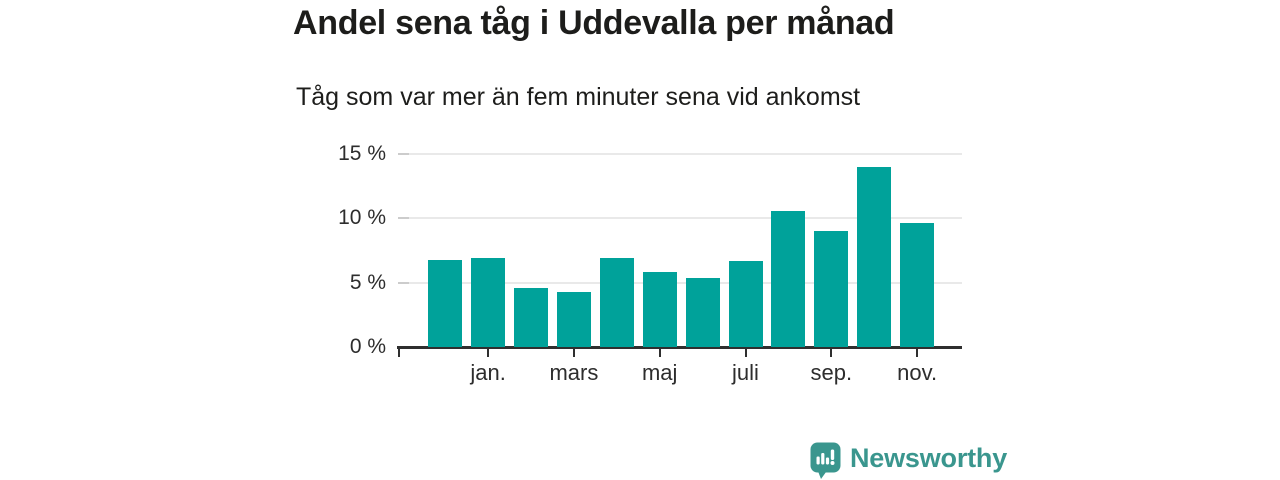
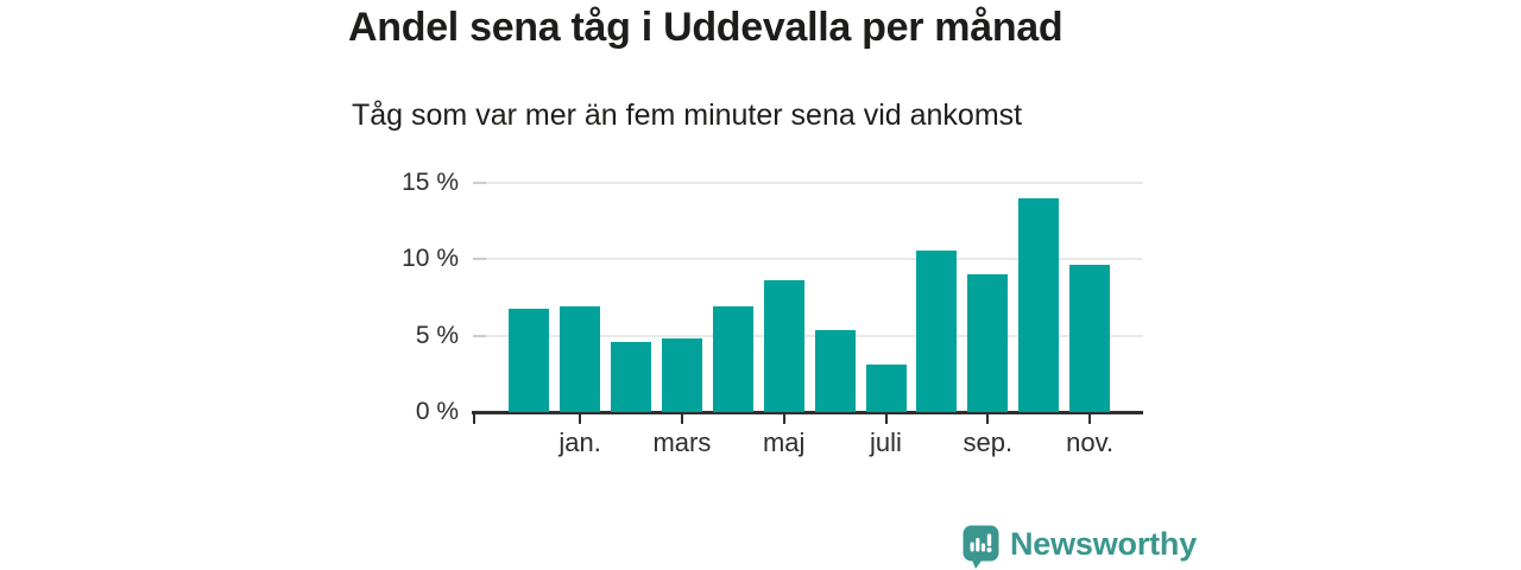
mars: 4.3% -> 4.8%
maj: 5.8% -> 8.6%
juli: 6.7% -> 3.1%
